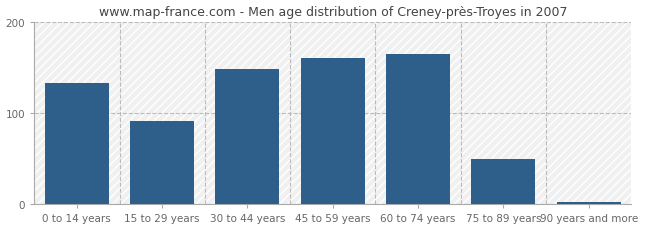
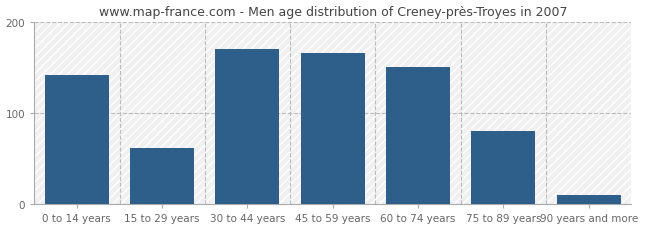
0 to 14 years: 133 -> 142
15 to 29 years: 91 -> 62
30 to 44 years: 148 -> 170
45 to 59 years: 160 -> 166
60 to 74 years: 165 -> 150
75 to 89 years: 50 -> 80
90 years and more: 3 -> 10
